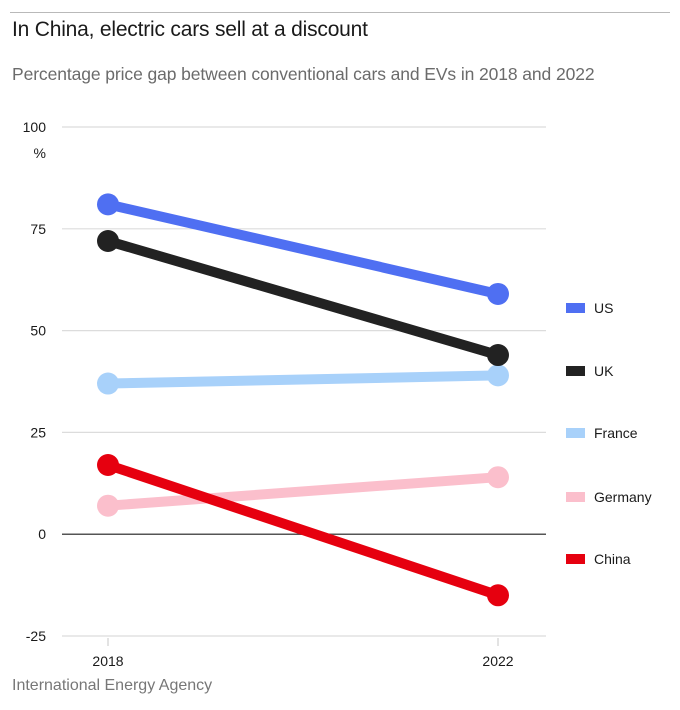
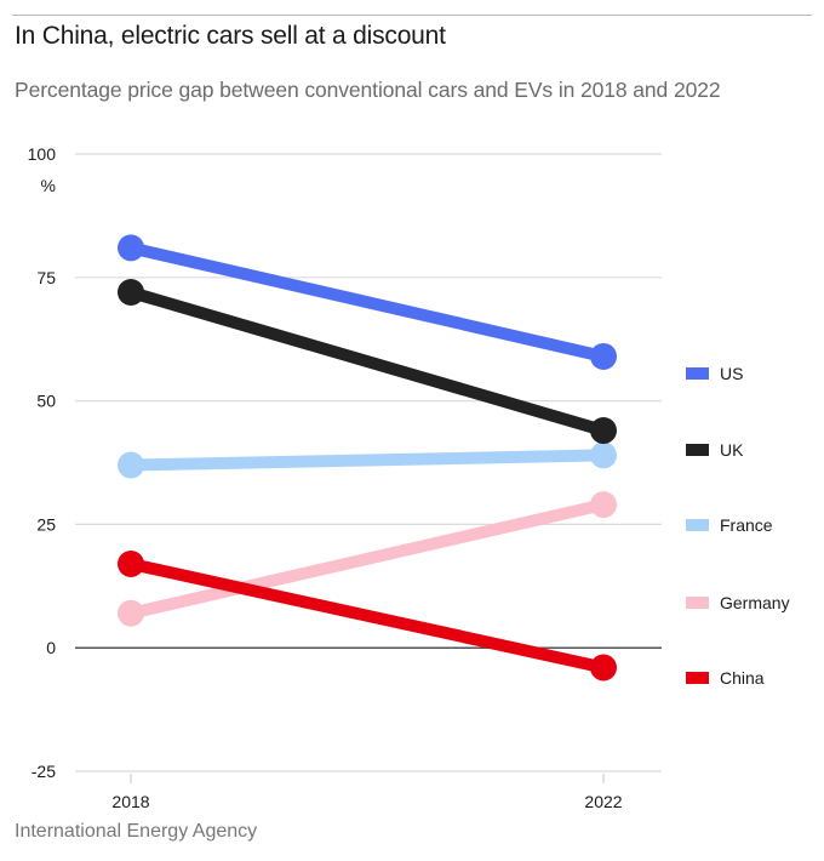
Germany/2022: 14 -> 29
China/2022: -15 -> -4
